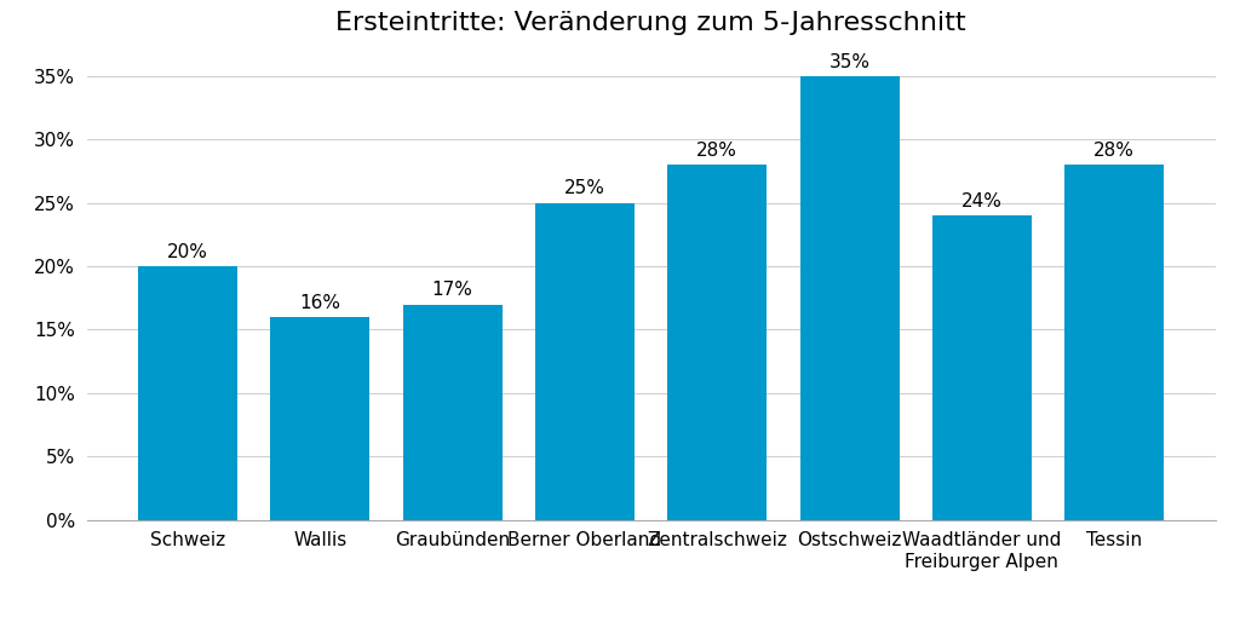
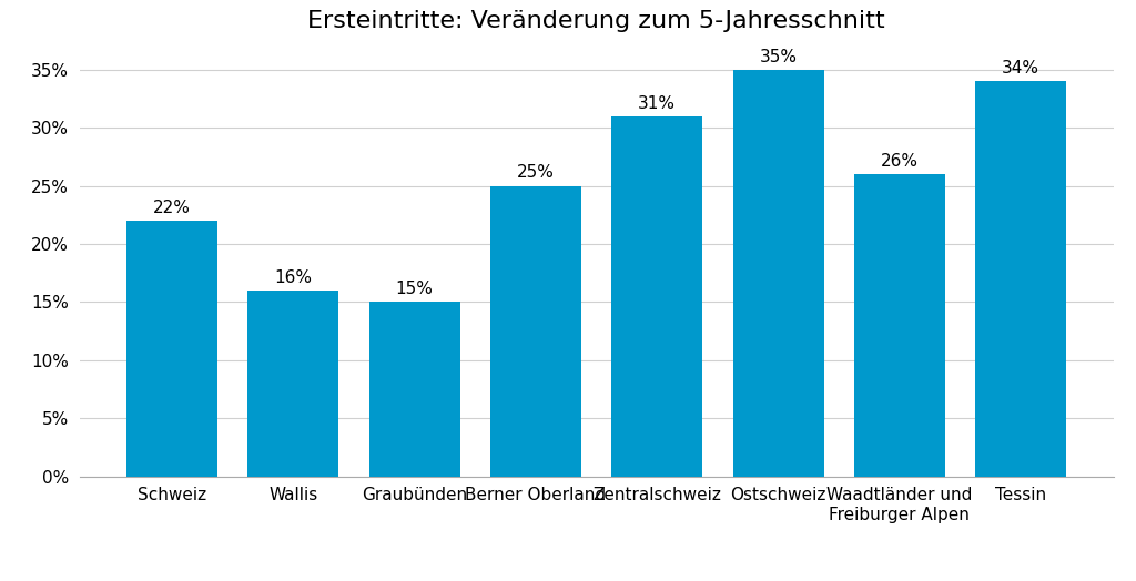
Schweiz: 20% -> 22%
Graubünden: 17% -> 15%
Zentralschweiz: 28% -> 31%
Waadtländer und Freiburger Alpen: 24% -> 26%
Tessin: 28% -> 34%
